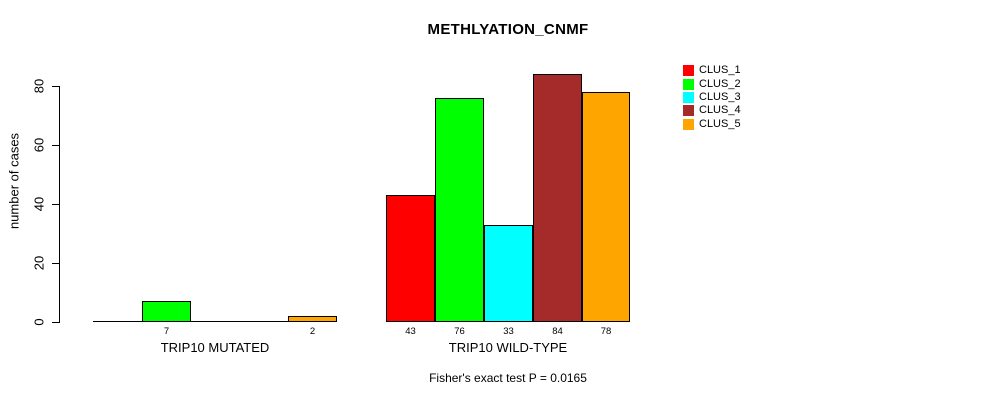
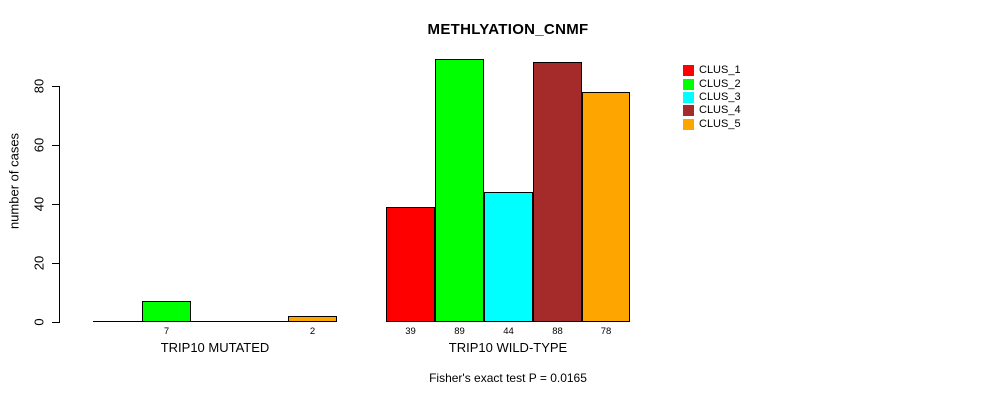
CLUS_1/TRIP10 WILD-TYPE: 43 -> 39
CLUS_2/TRIP10 WILD-TYPE: 76 -> 89
CLUS_3/TRIP10 WILD-TYPE: 33 -> 44
CLUS_4/TRIP10 WILD-TYPE: 84 -> 88
